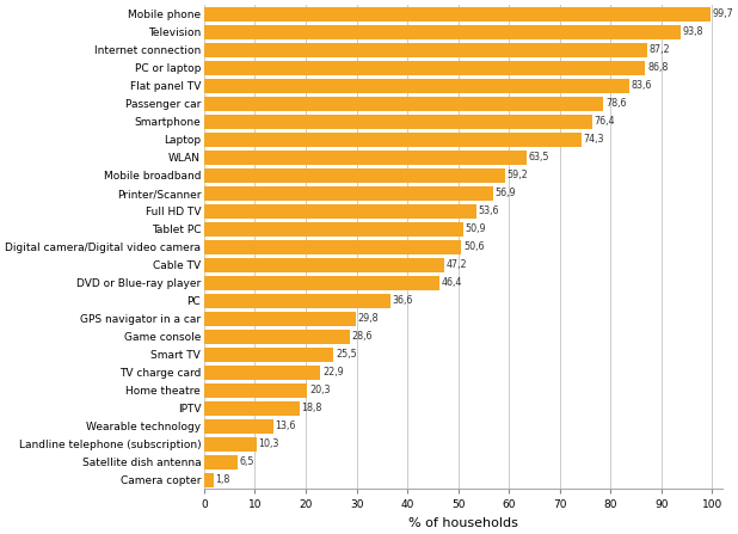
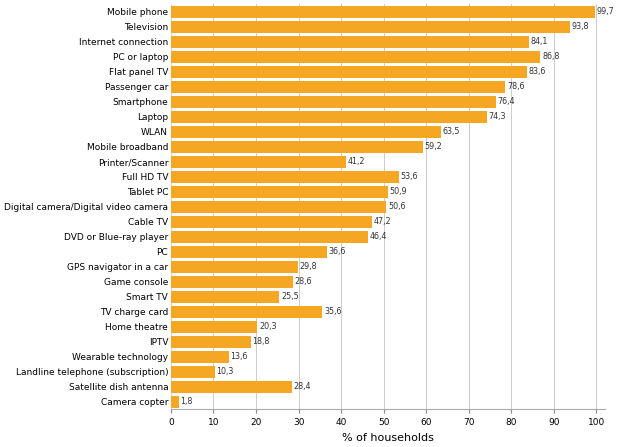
Internet connection: 87,2 -> 84,1
Printer/Scanner: 56,9 -> 41,2
TV charge card: 22,9 -> 35,6
Satellite dish antenna: 6,5 -> 28,4
